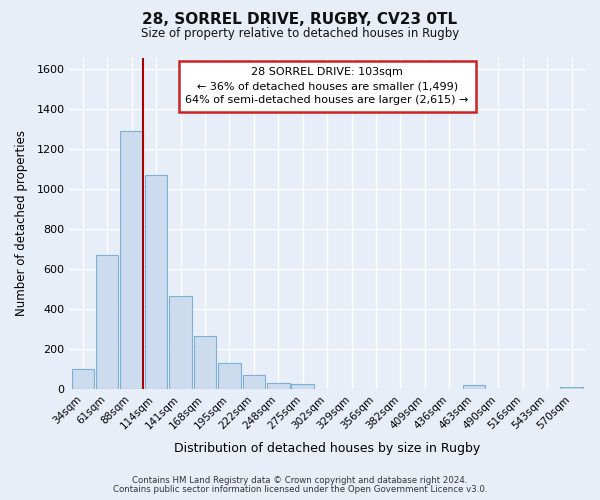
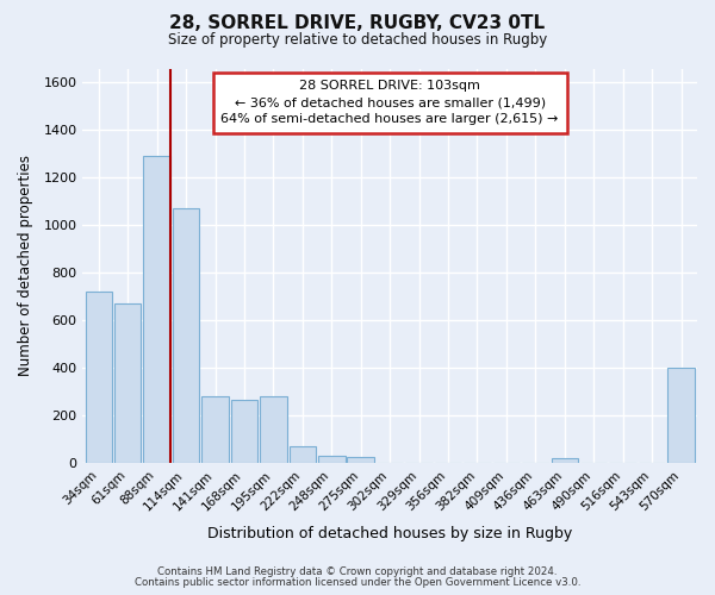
34sqm: 100 -> 720
141sqm: 460 -> 280
195sqm: 130 -> 280
570sqm: 10 -> 400
